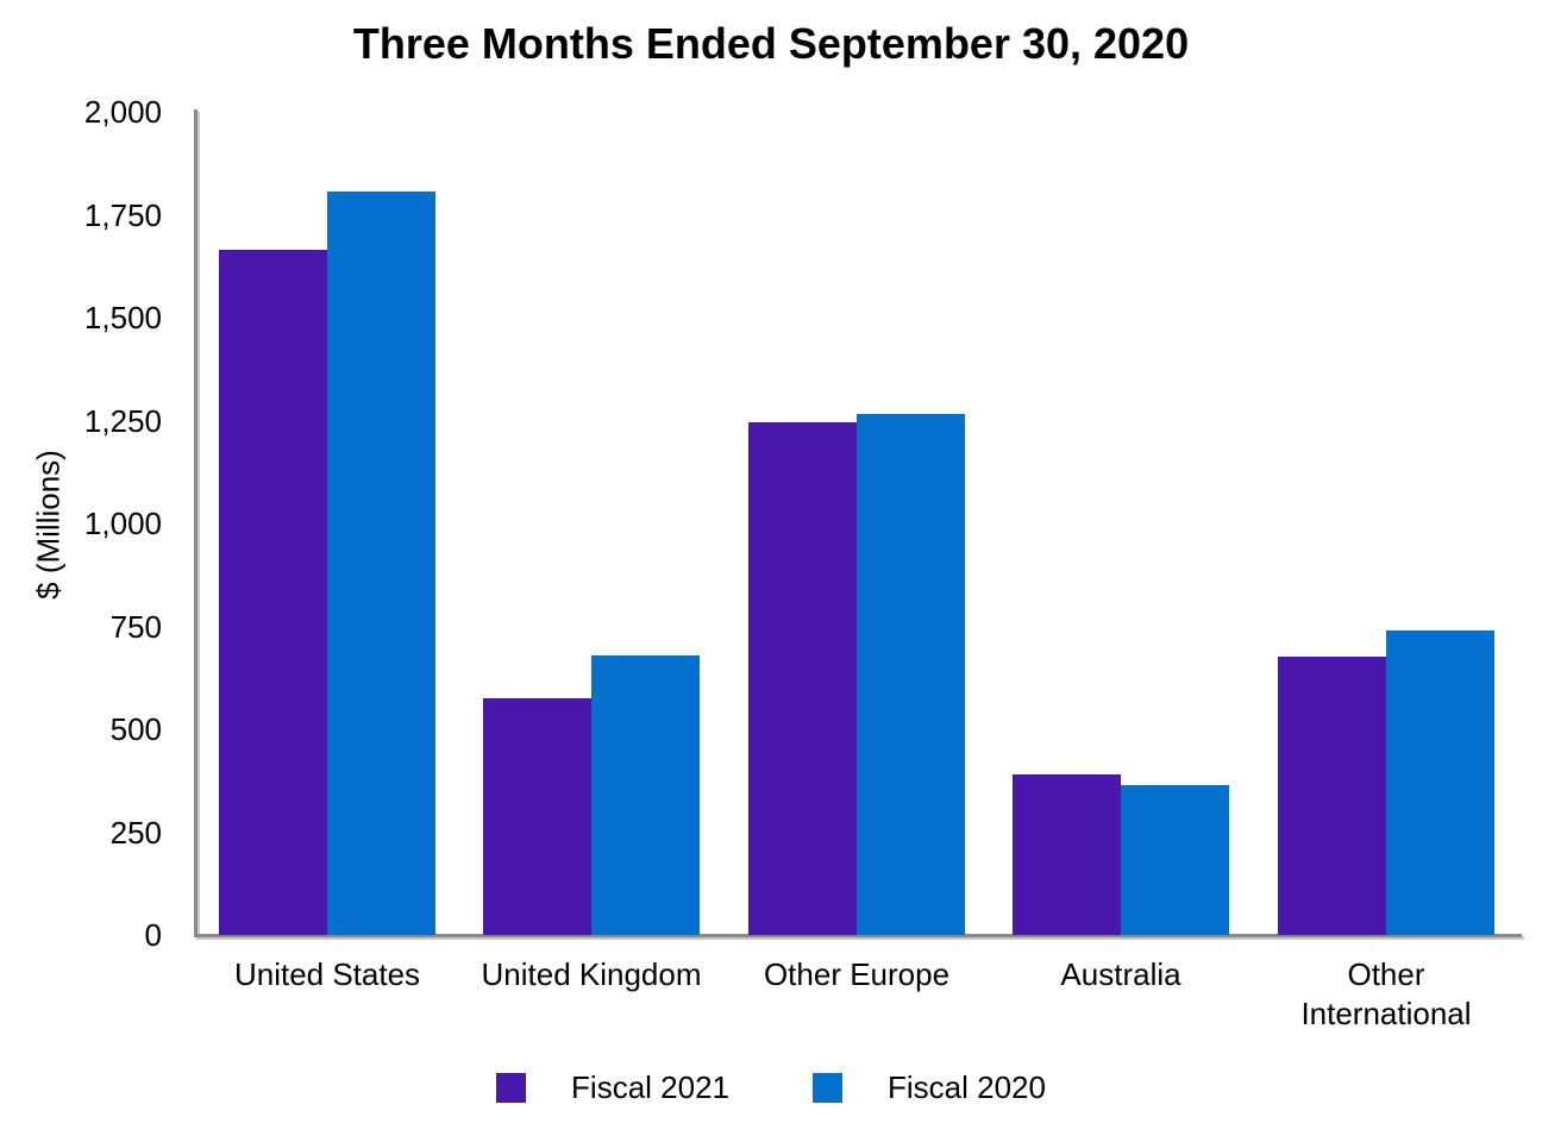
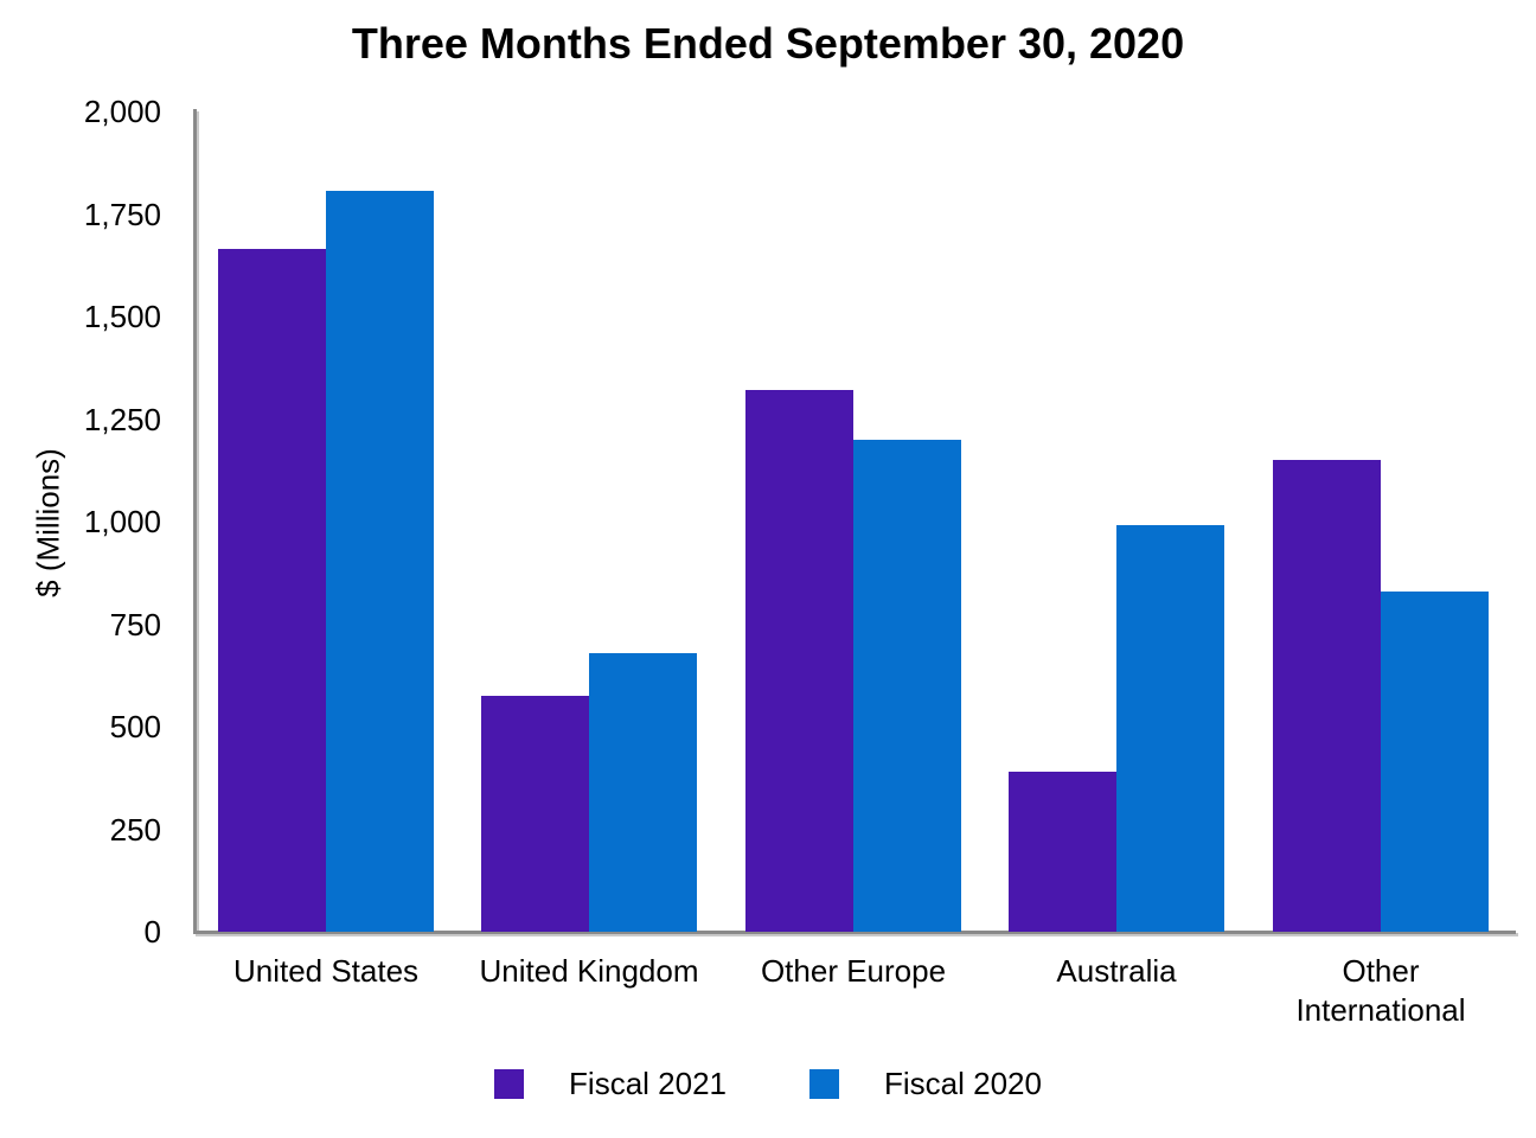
Fiscal 2021/Other Europe: 1240 -> 1320
Fiscal 2020/Other Europe: 1260 -> 1200
Fiscal 2020/Australia: 360 -> 990
Fiscal 2021/Other International: 680 -> 1150
Fiscal 2020/Other International: 740 -> 830
